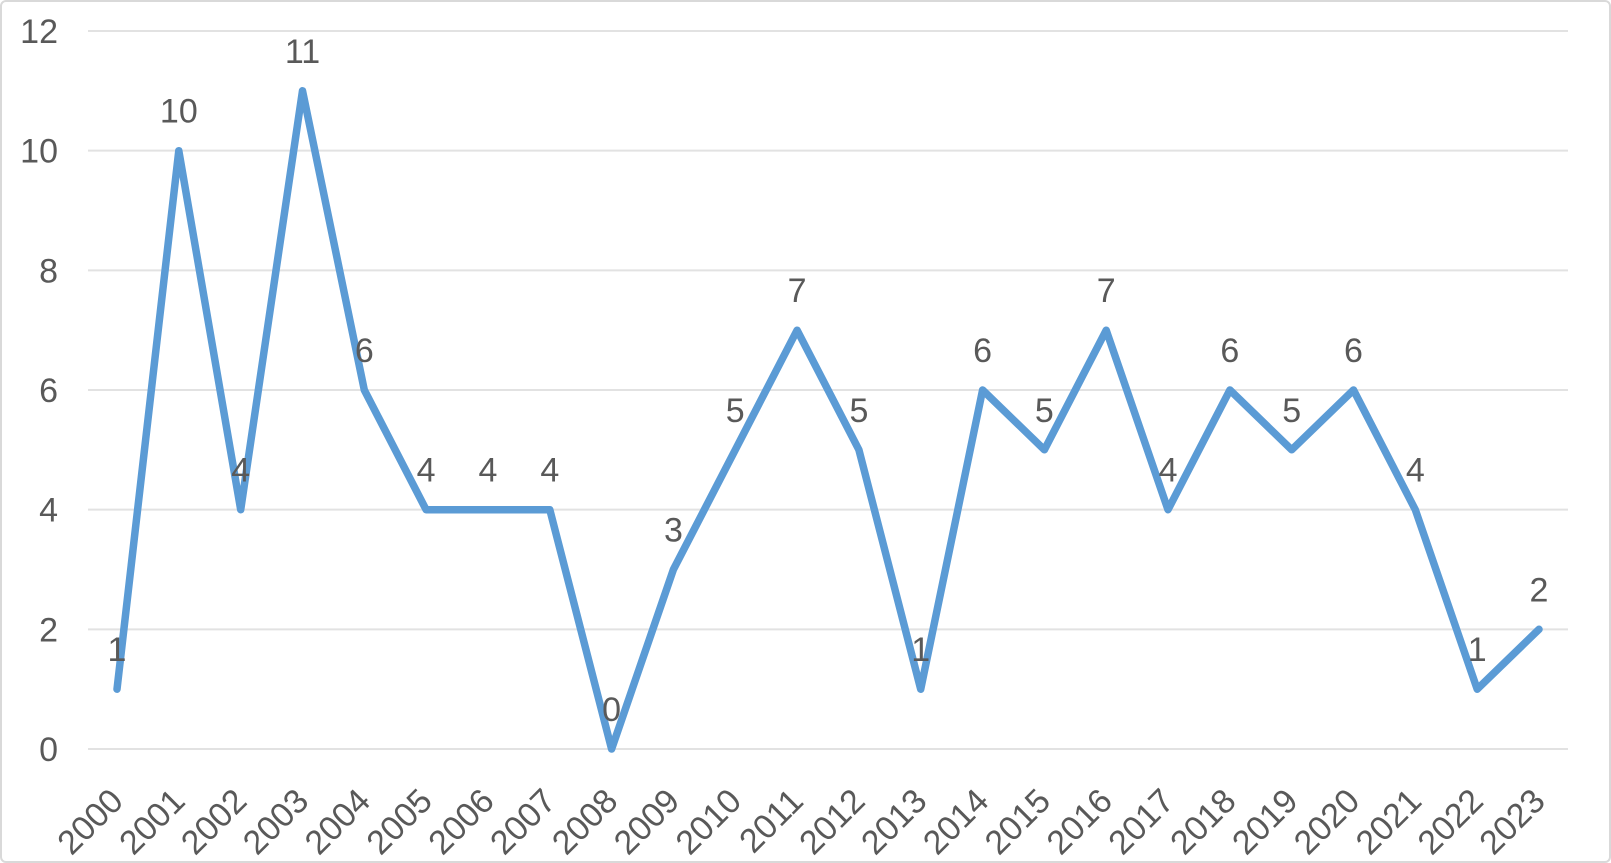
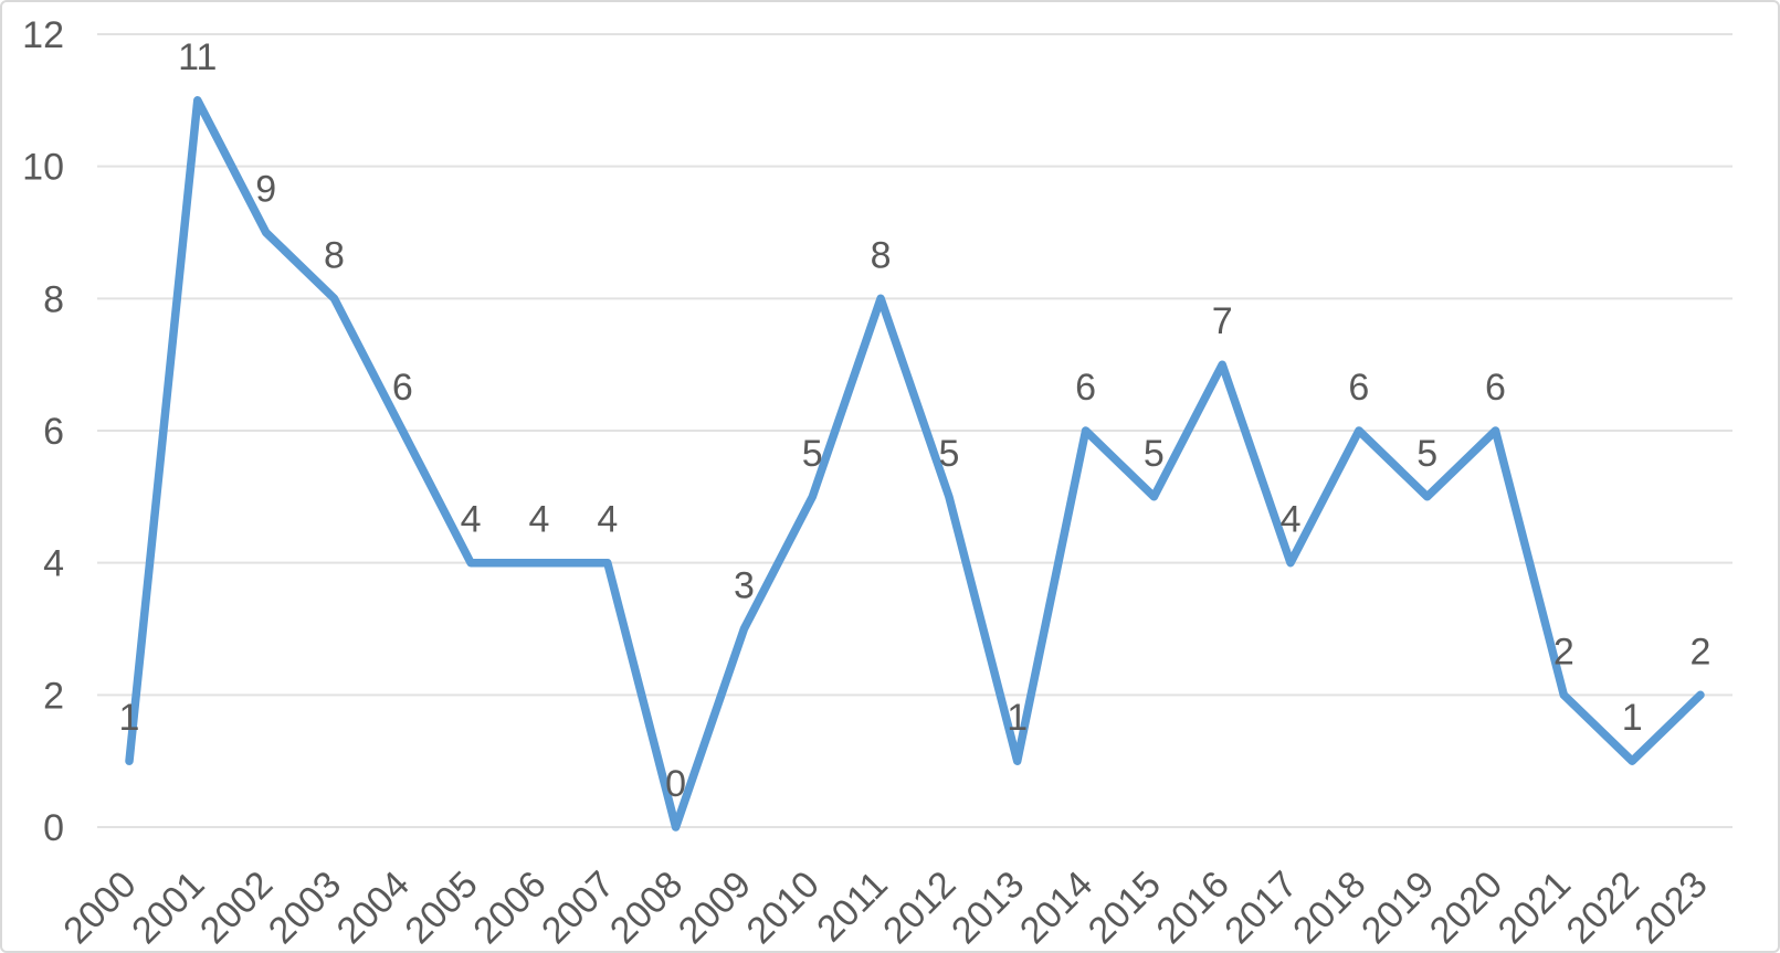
2001: 10 -> 11
2002: 4 -> 9
2003: 11 -> 8
2011: 7 -> 8
2021: 4 -> 2
